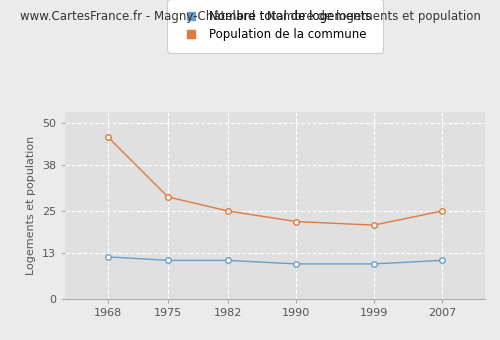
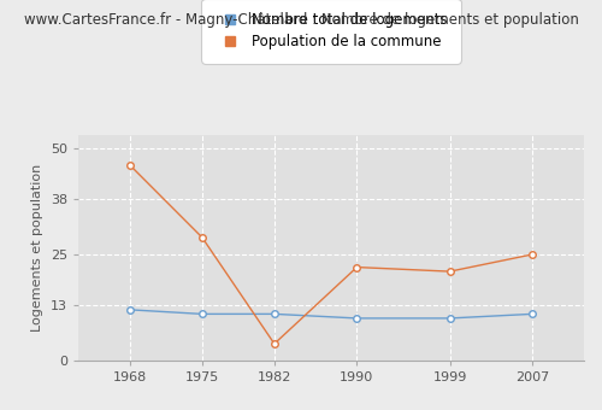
Population de la commune/1982: 25 -> 4
